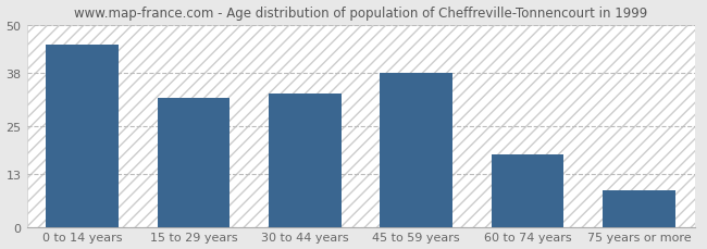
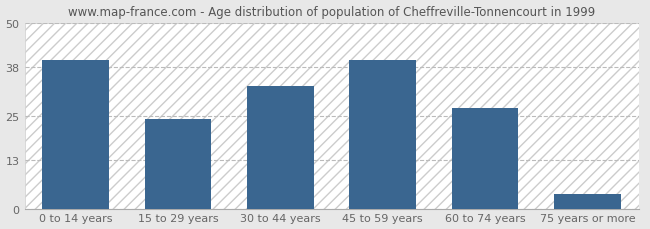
0 to 14 years: 45 -> 40
15 to 29 years: 32 -> 24
45 to 59 years: 38 -> 40
60 to 74 years: 18 -> 27
75 years or more: 9 -> 4
